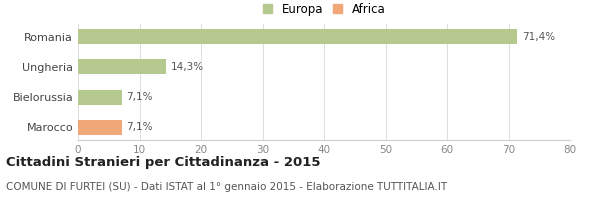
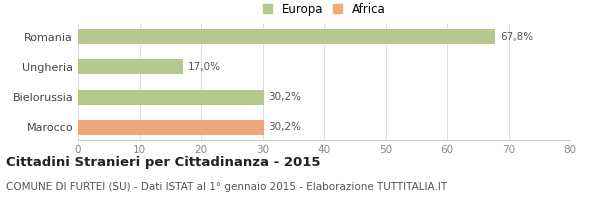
Romania: 71,4% -> 67,8%
Ungheria: 14,3% -> 17,0%
Bielorussia: 7,1% -> 30,2%
Marocco: 7,1% -> 30,2%
